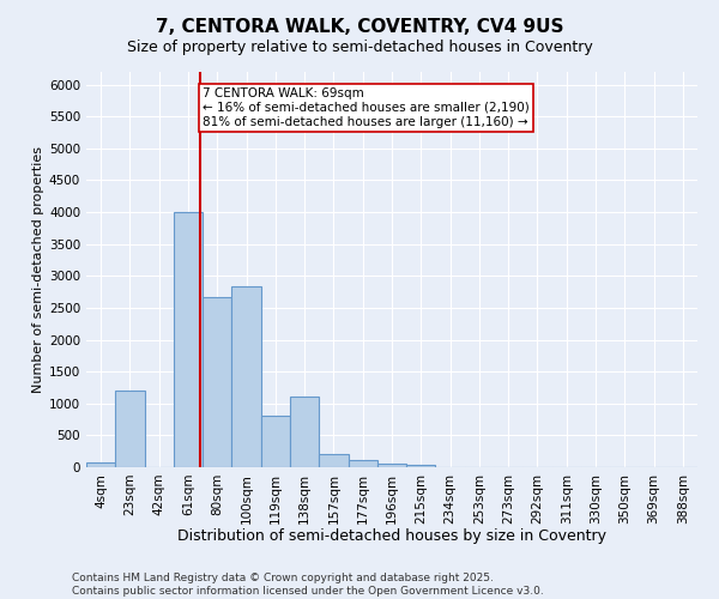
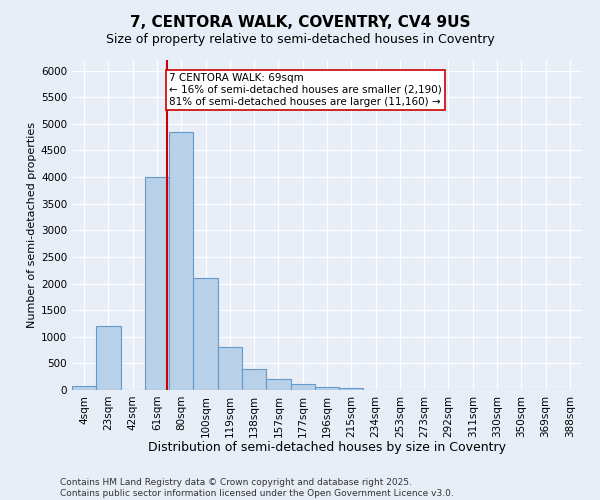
80sqm: 2660 -> 4850
100sqm: 2840 -> 2100
138sqm: 1100 -> 400
